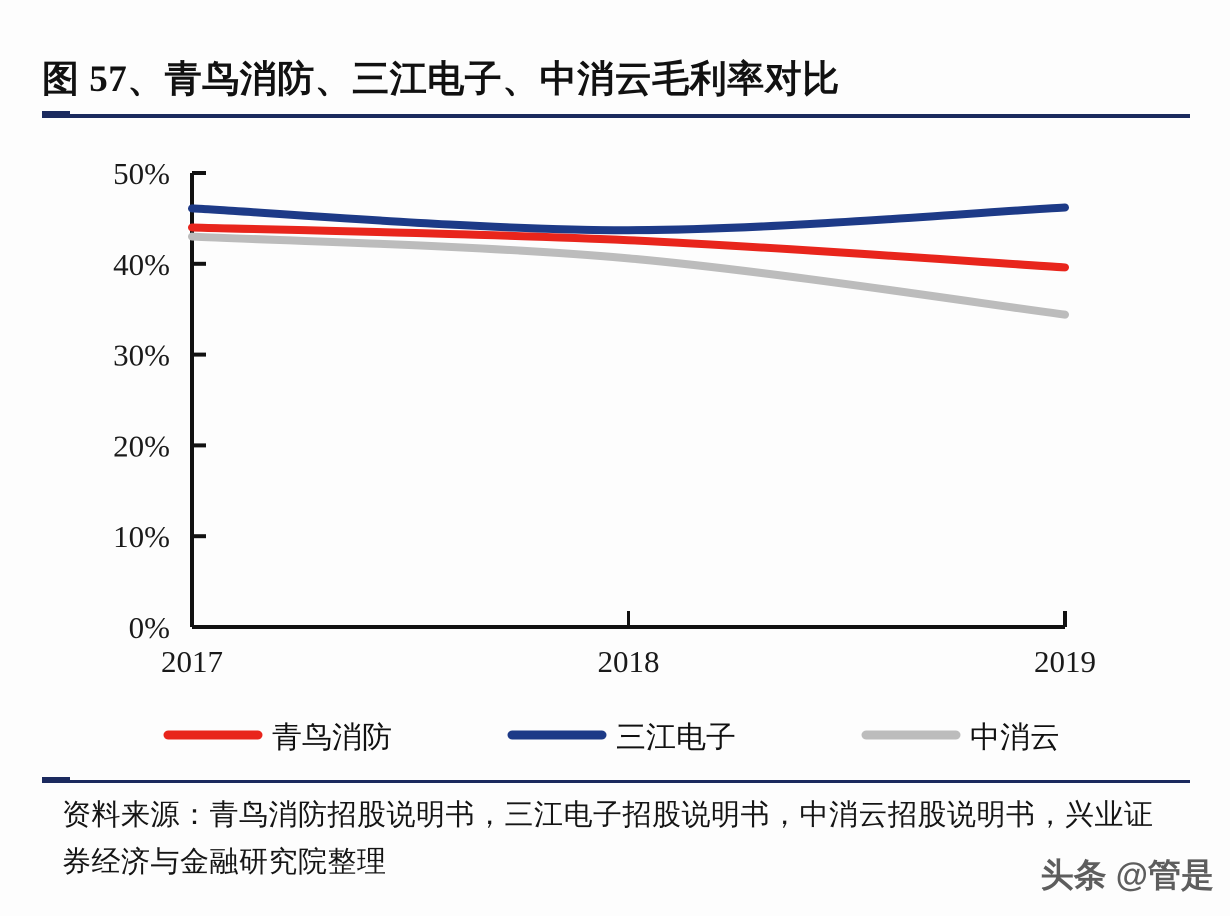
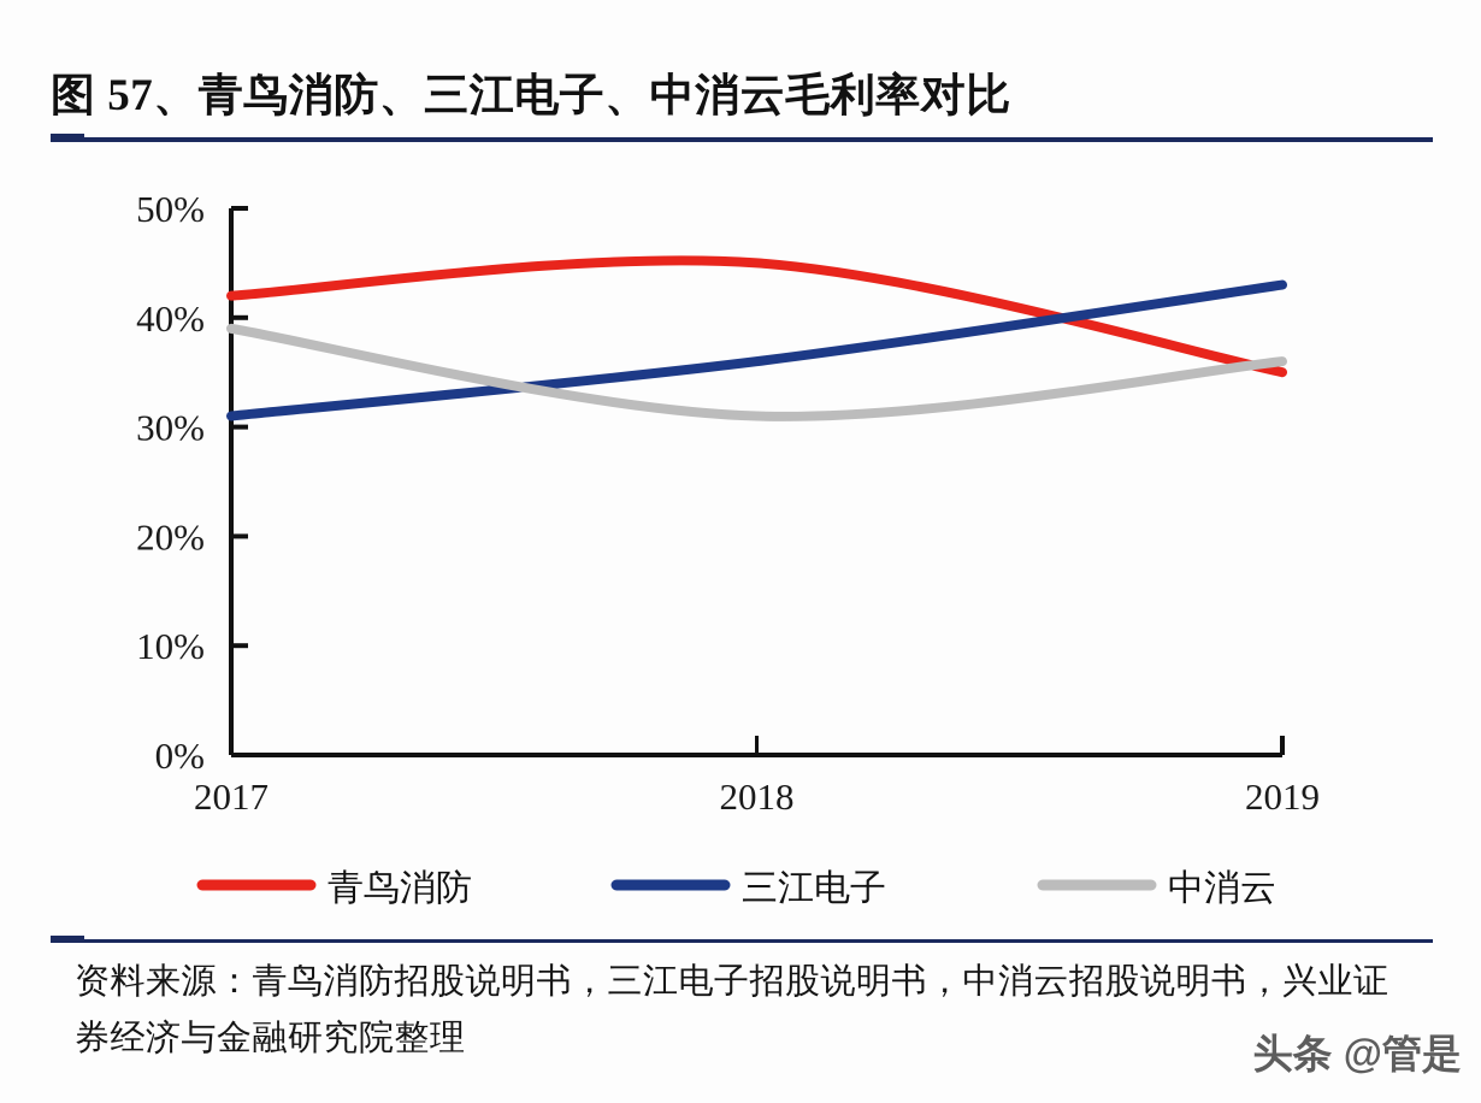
青鸟消防/2017: 44% -> 42%
三江电子/2017: 46% -> 31%
中消云/2017: 43% -> 39%
青鸟消防/2018: 43% -> 45%
三江电子/2018: 44% -> 36%
中消云/2018: 41% -> 31%
青鸟消防/2019: 40% -> 35%
三江电子/2019: 46% -> 43%
中消云/2019: 34% -> 36%
